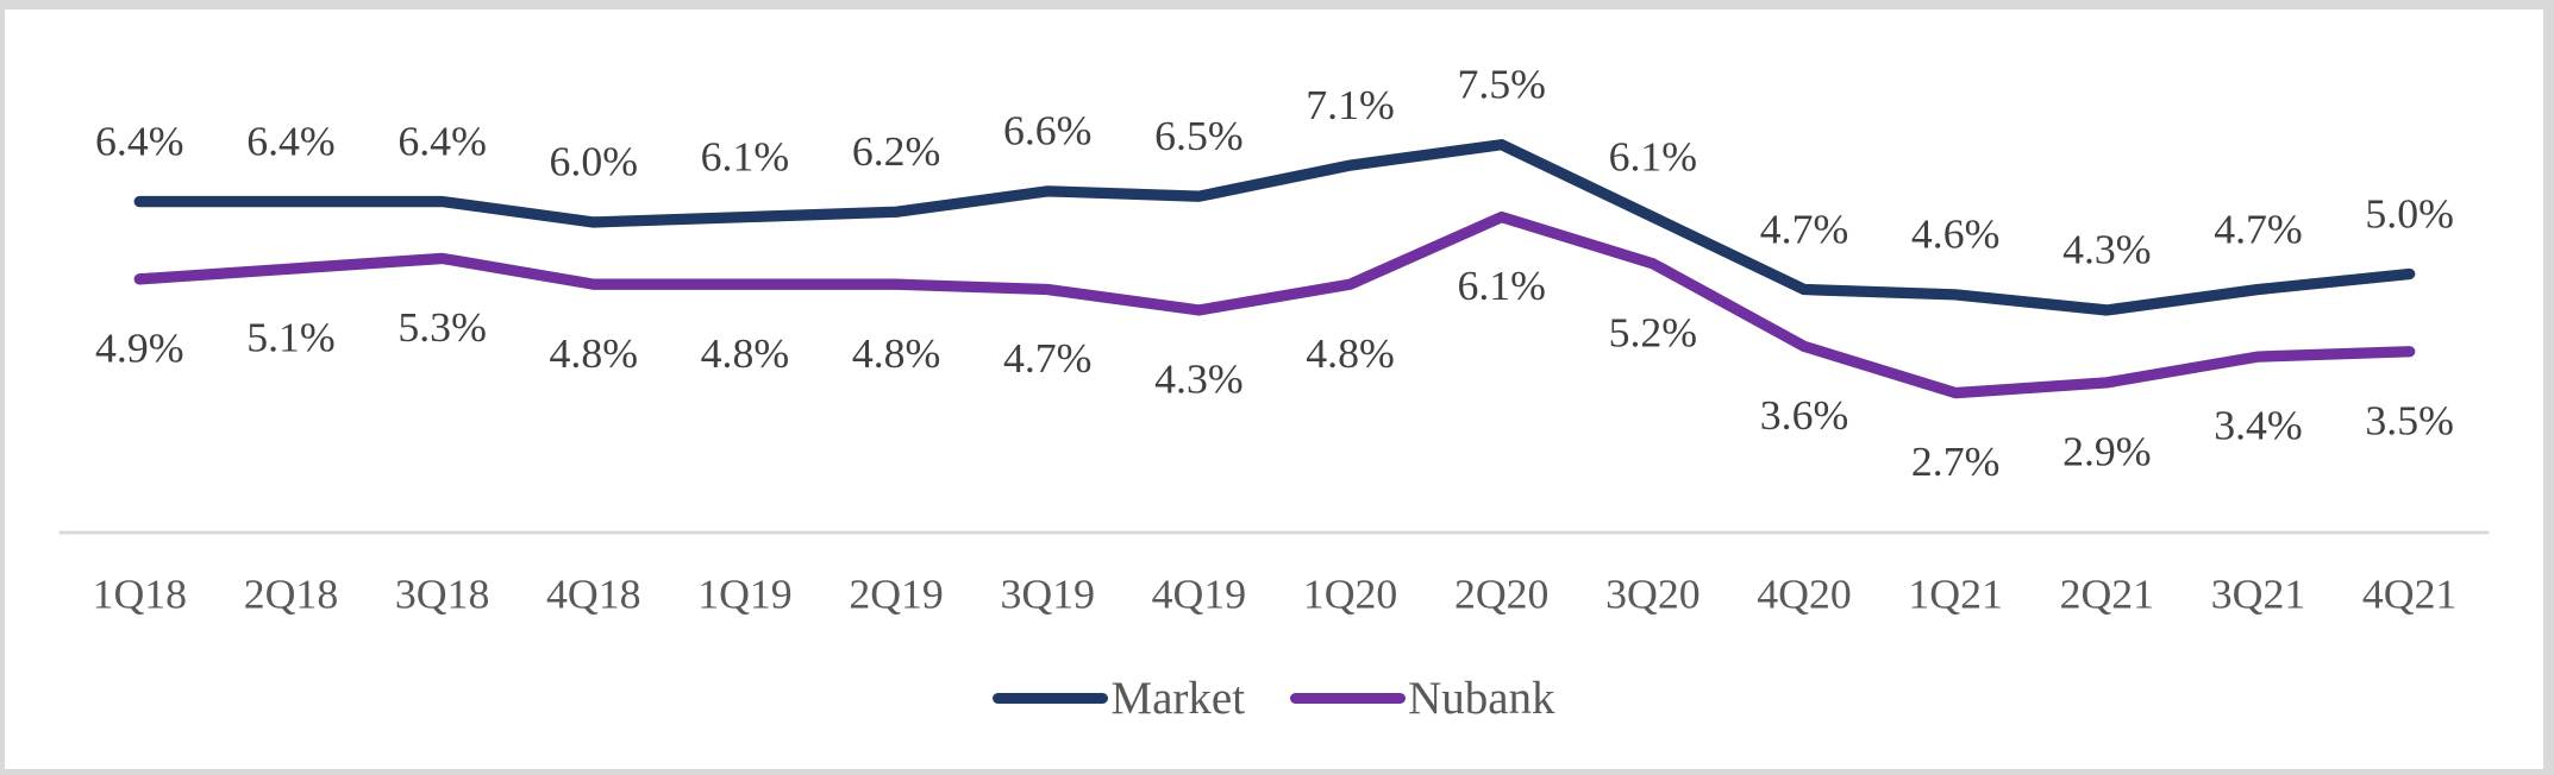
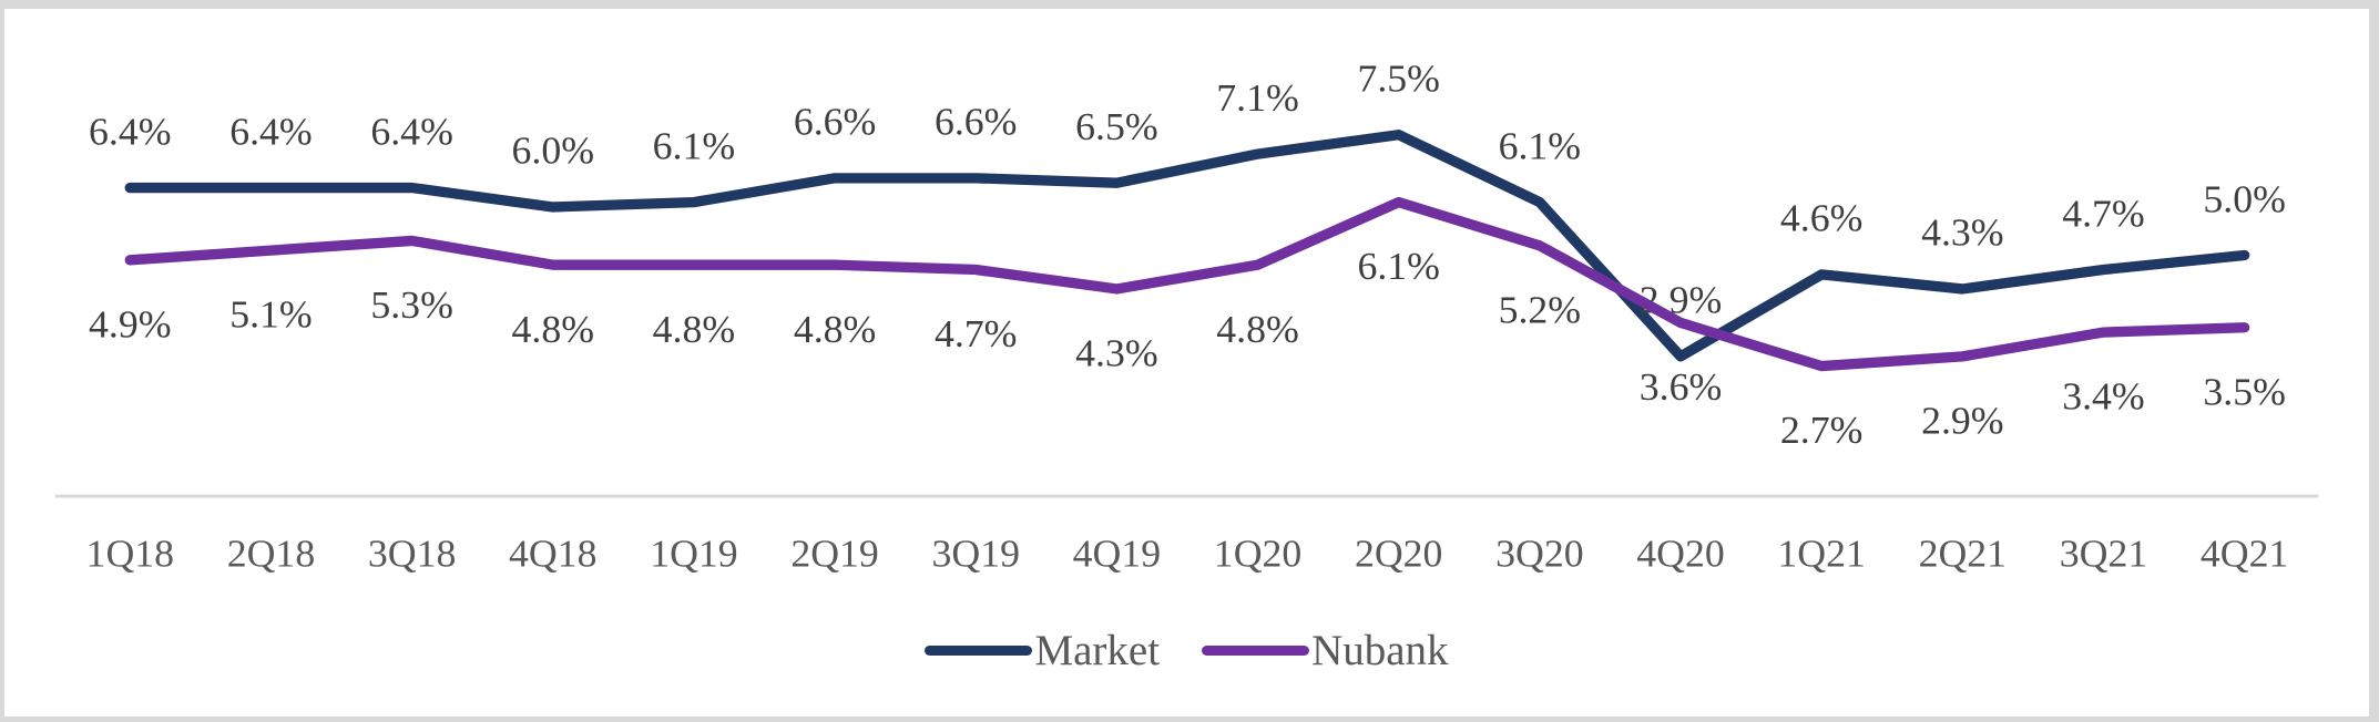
Market/2Q19: 6.2% -> 6.6%
Market/4Q20: 4.7% -> 2.9%
